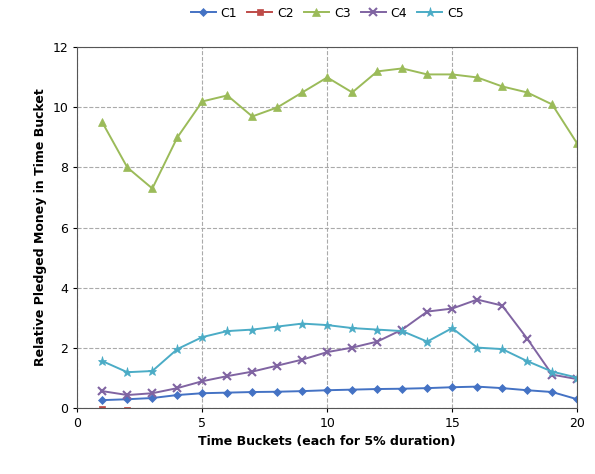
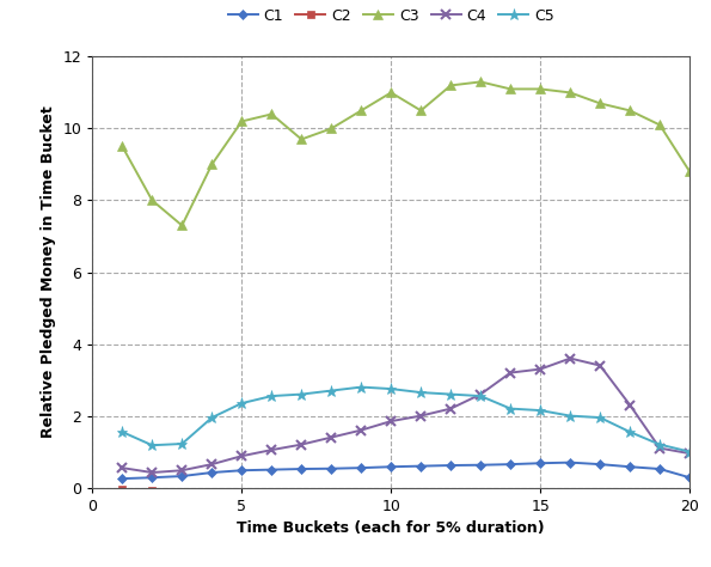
C5/15: 2.65 -> 2.15
